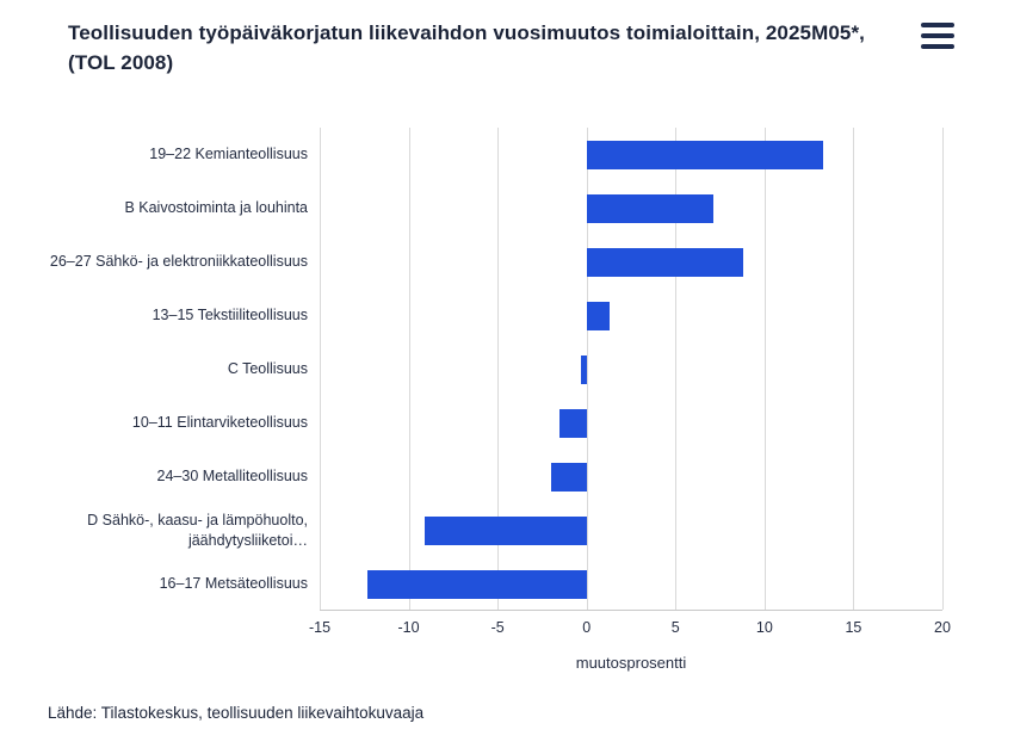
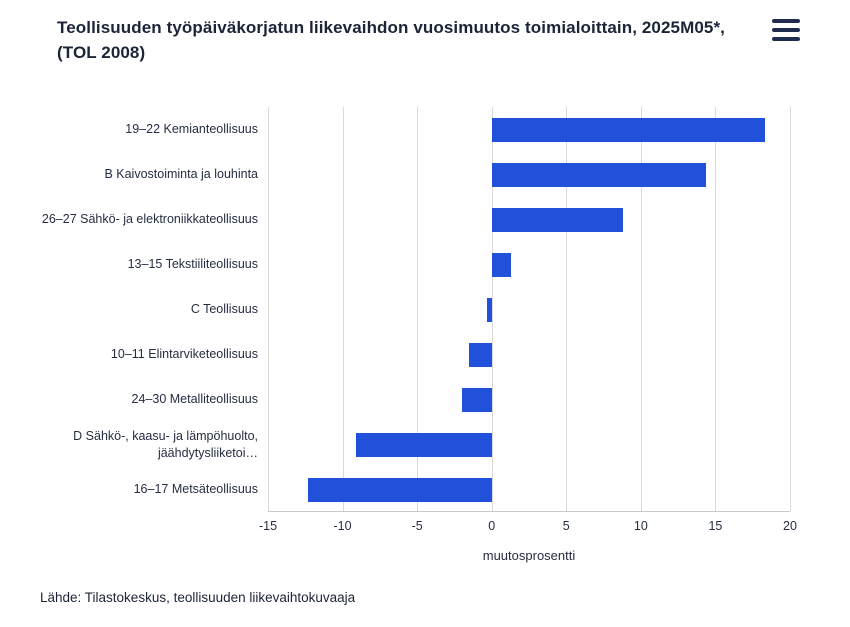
19–22 Kemianteollisuus: 13.3 -> 18.3
B Kaivostoiminta ja louhinta: 7.1 -> 14.4
